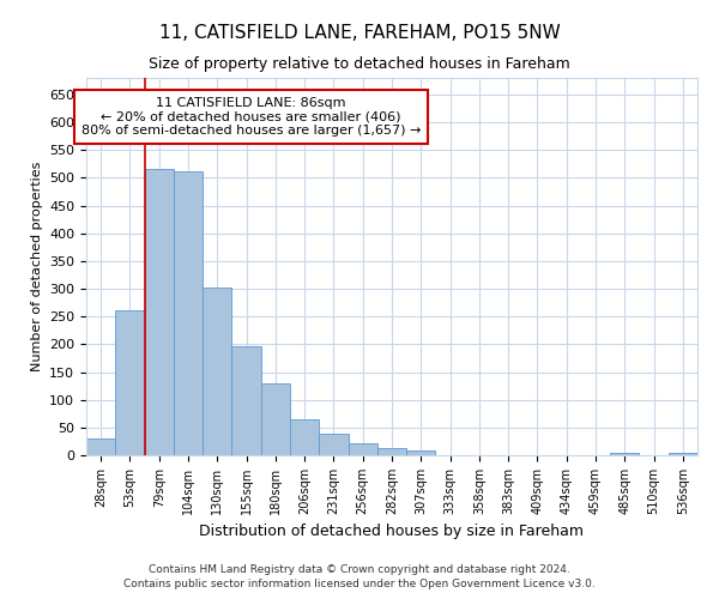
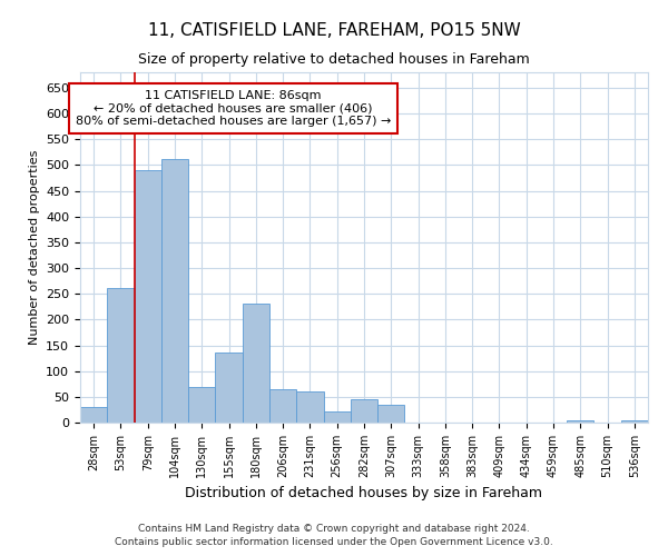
79sqm: 515 -> 490
130sqm: 303 -> 70
155sqm: 197 -> 135
180sqm: 130 -> 230
231sqm: 38 -> 60
282sqm: 14 -> 45
307sqm: 8 -> 35
